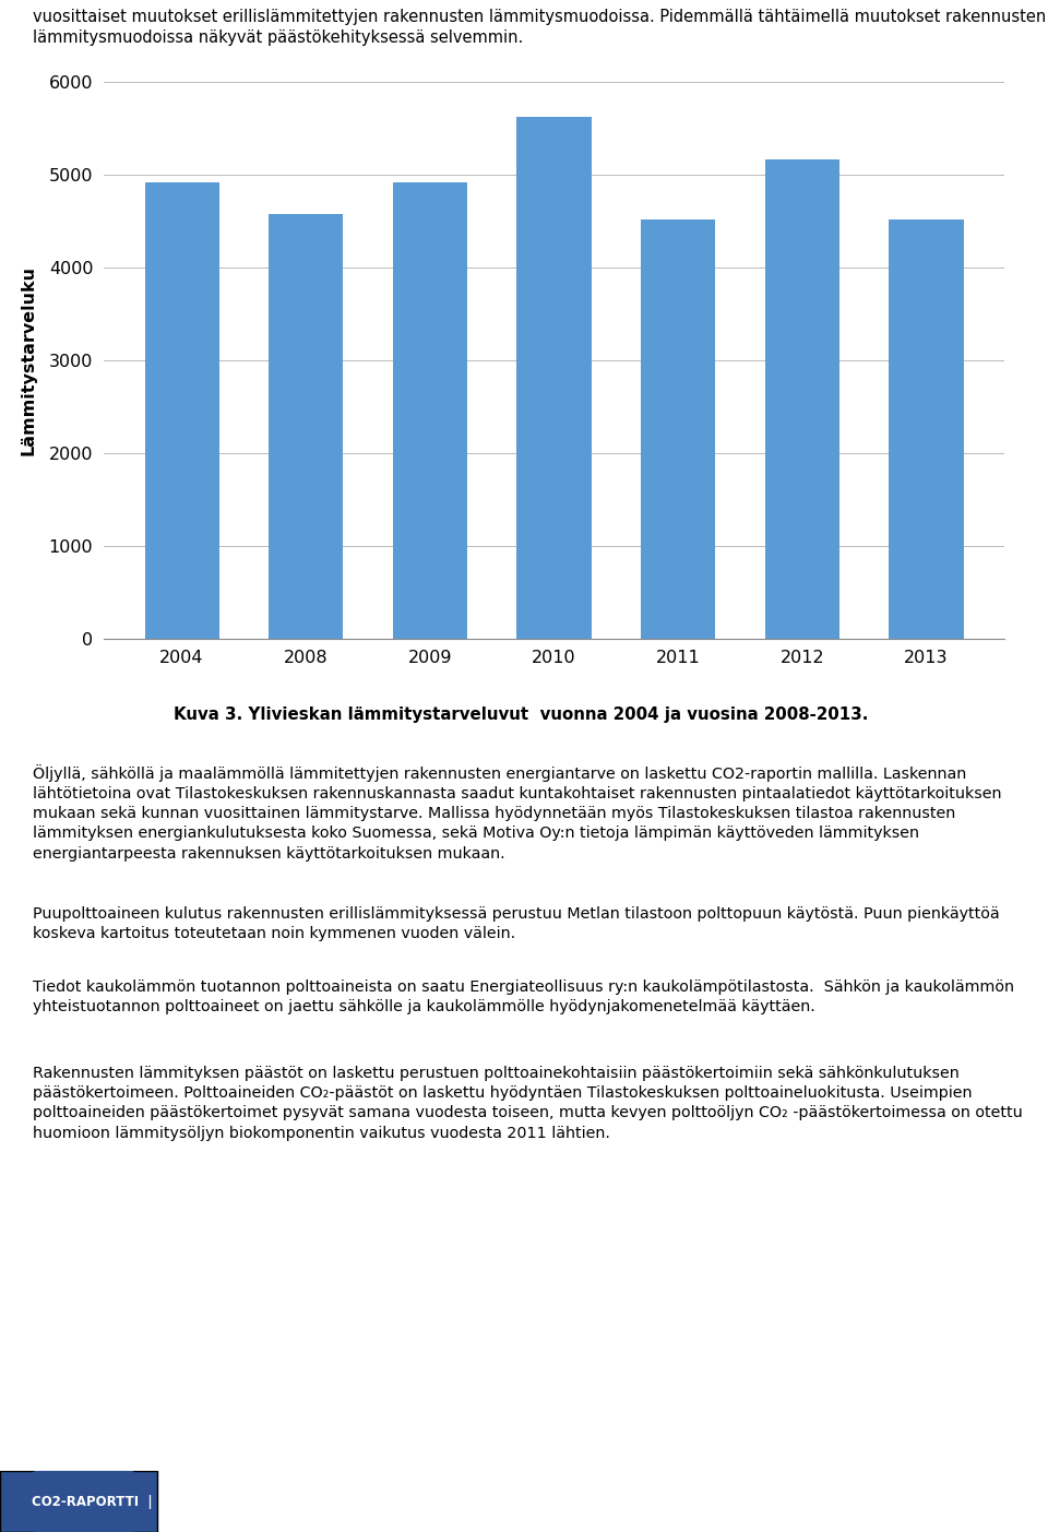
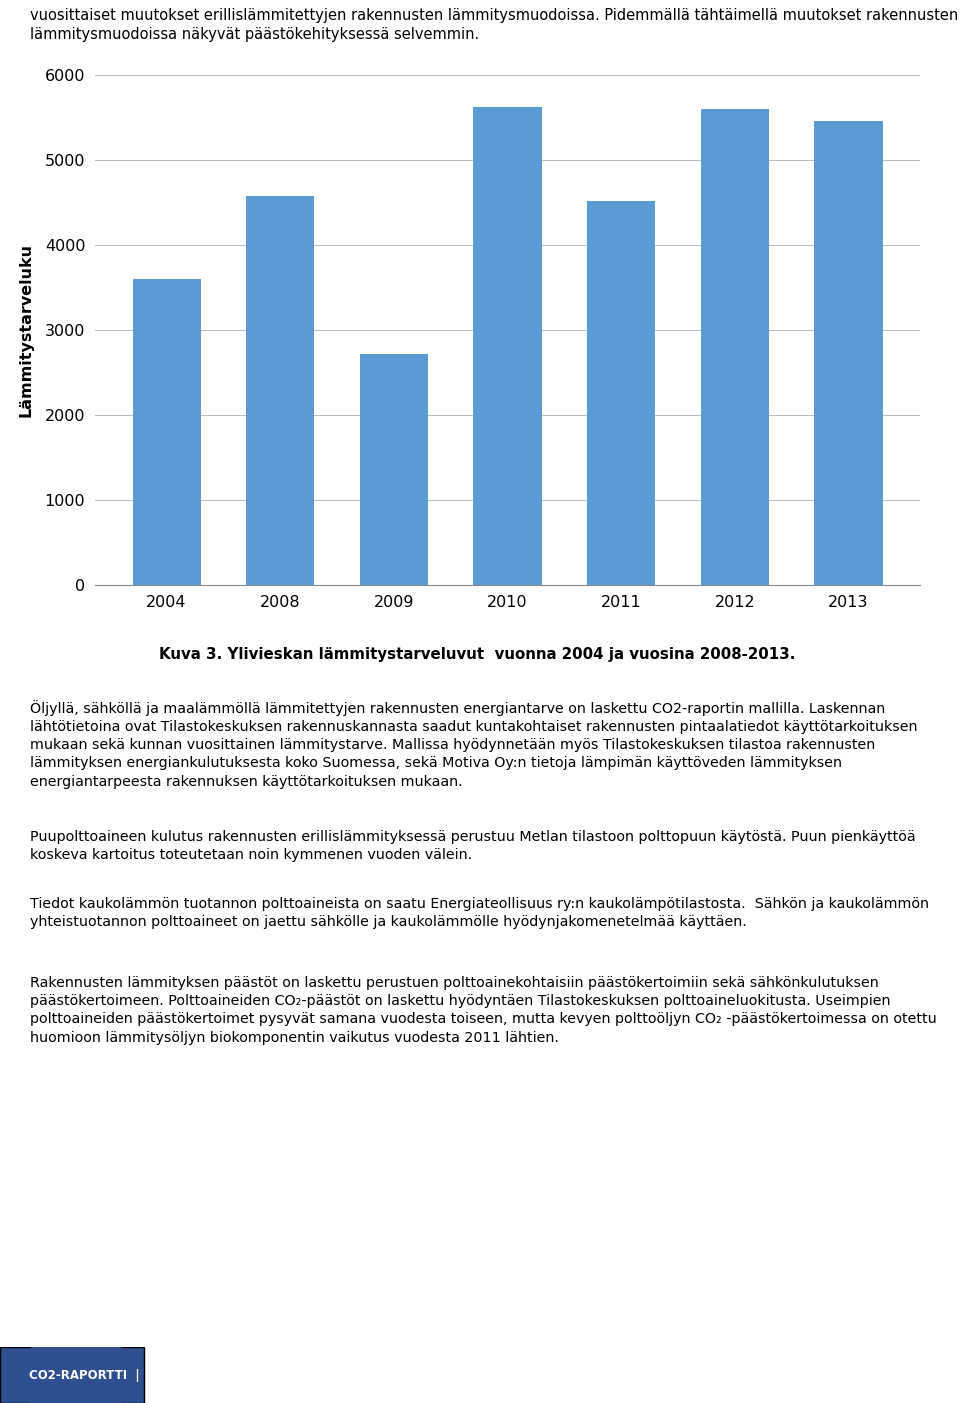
2004: 4920 -> 3600
2009: 4920 -> 2720
2012: 5160 -> 5600
2013: 4520 -> 5460
